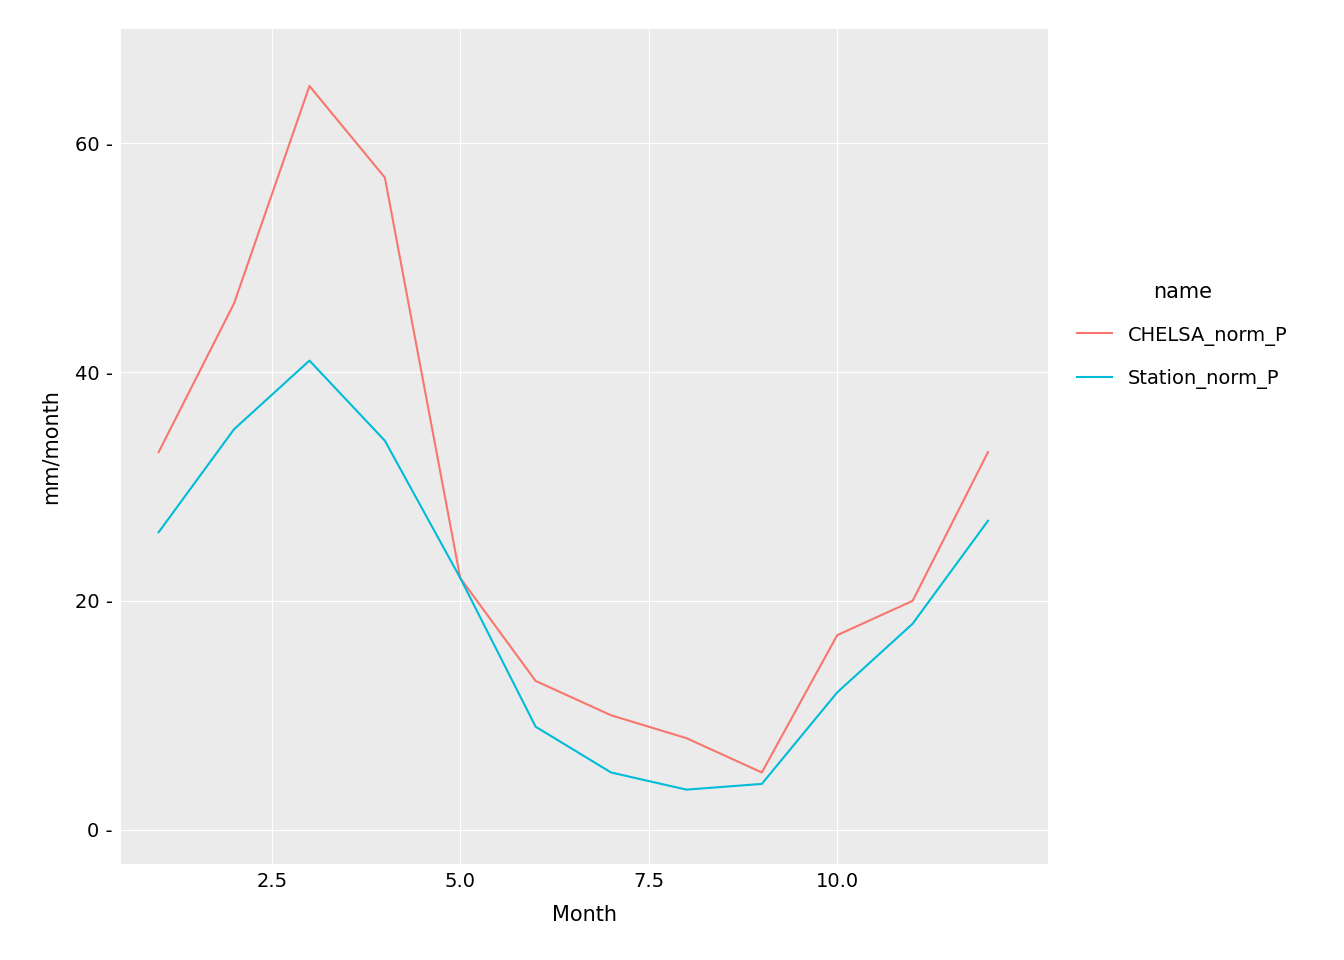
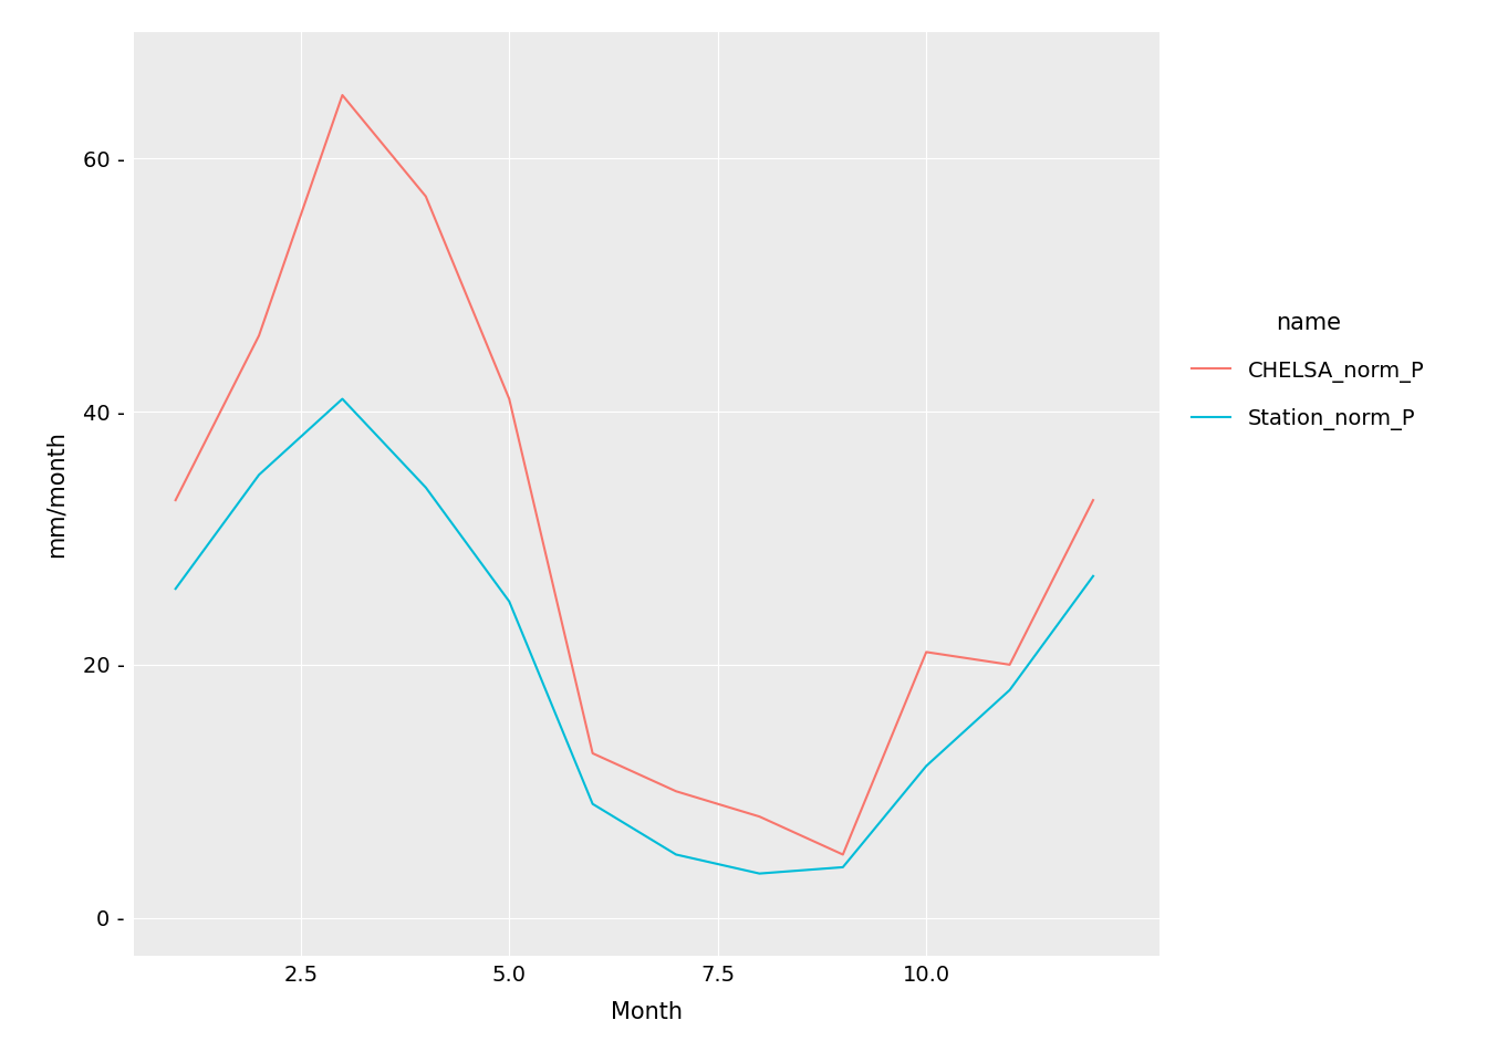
CHELSA_norm_P/5.0: 22 - -> 41 -
Station_norm_P/5.0: 22.0 - -> 25.0 -
CHELSA_norm_P/10.0: 17 - -> 21 -
